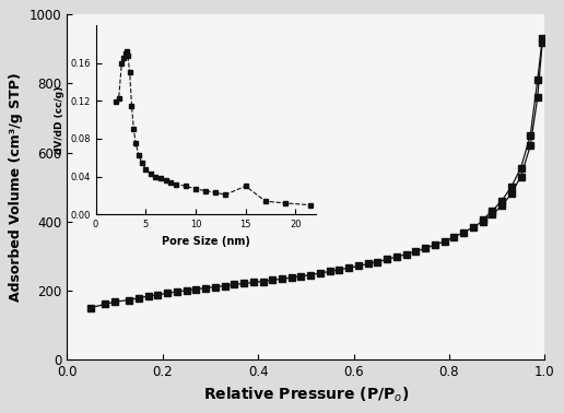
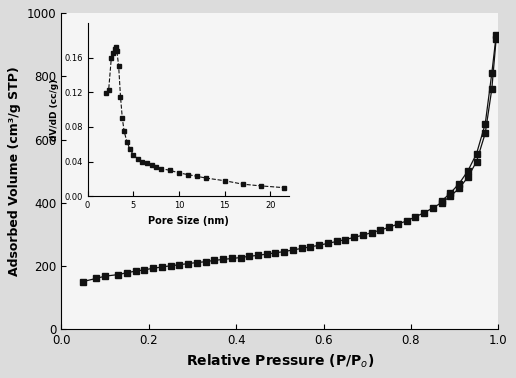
15: 0.030 -> 0.018
